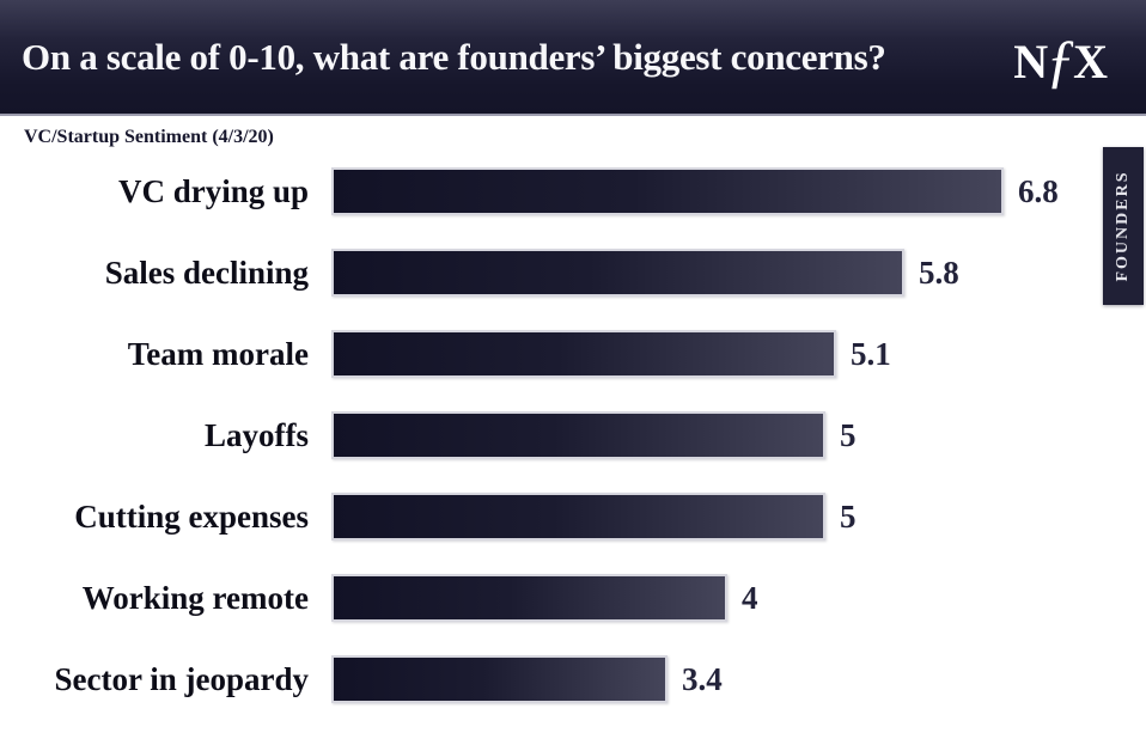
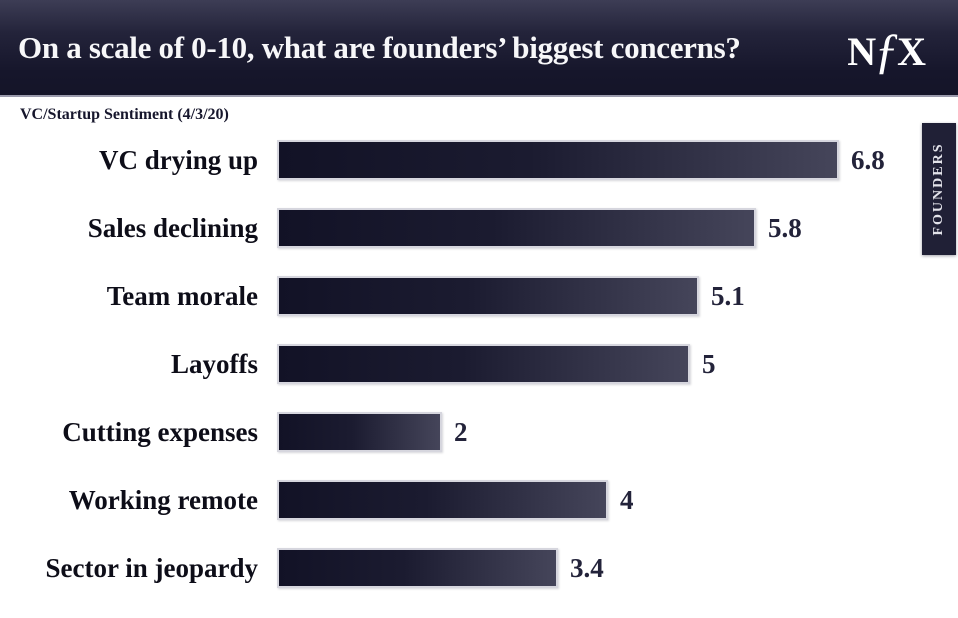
Cutting expenses: 5 -> 2
